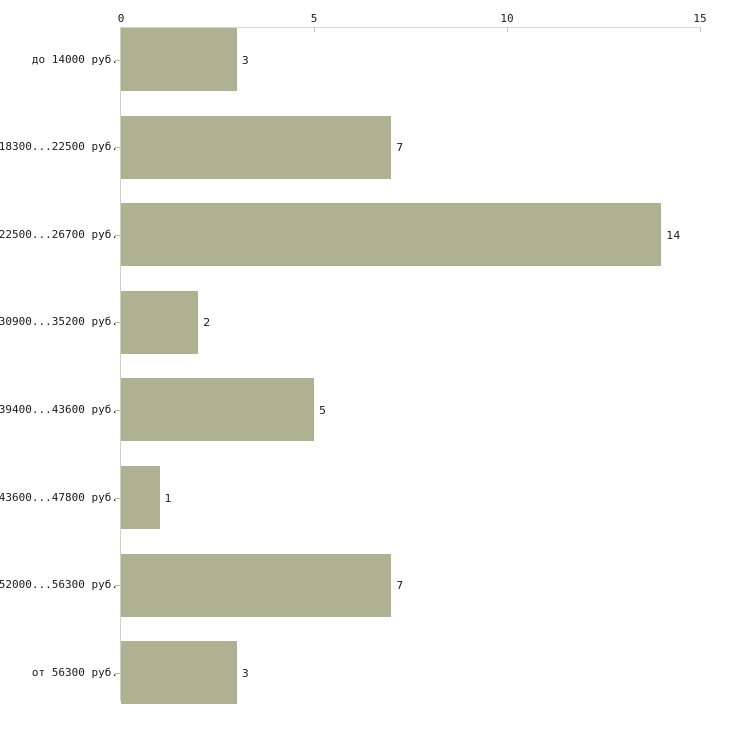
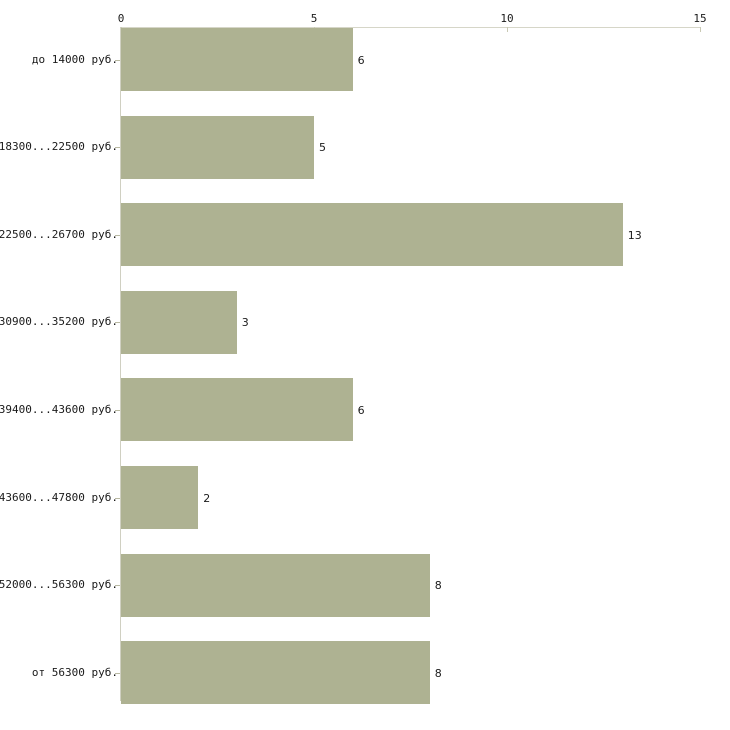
до 14000 руб.: 3 -> 6
18300...22500 руб.: 7 -> 5
22500...26700 руб.: 14 -> 13
30900...35200 руб.: 2 -> 3
39400...43600 руб.: 5 -> 6
43600...47800 руб.: 1 -> 2
52000...56300 руб.: 7 -> 8
от 56300 руб.: 3 -> 8
